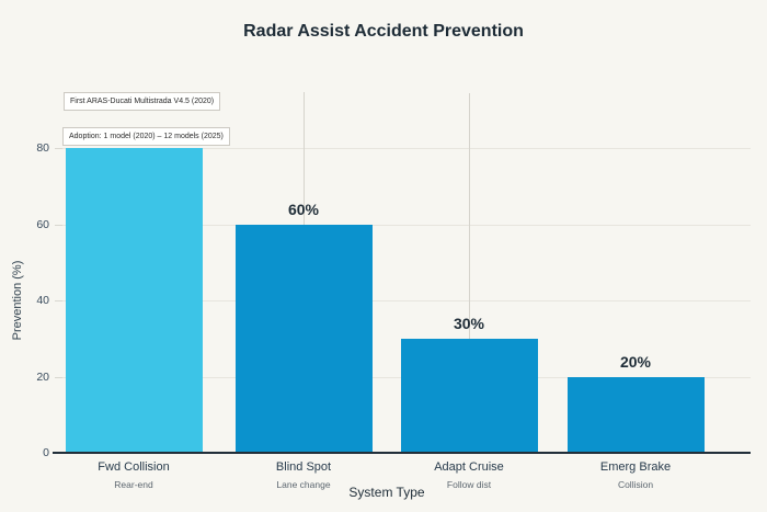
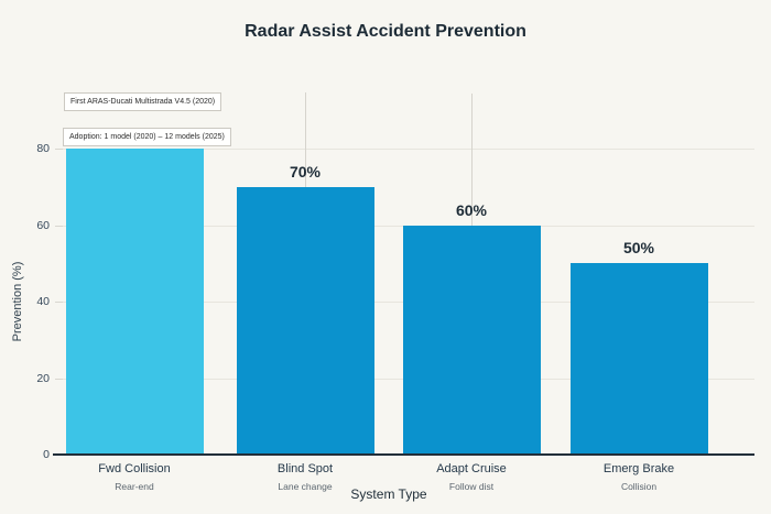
Blind Spot: 60% -> 70%
Adapt Cruise: 30% -> 60%
Emerg Brake: 20% -> 50%
